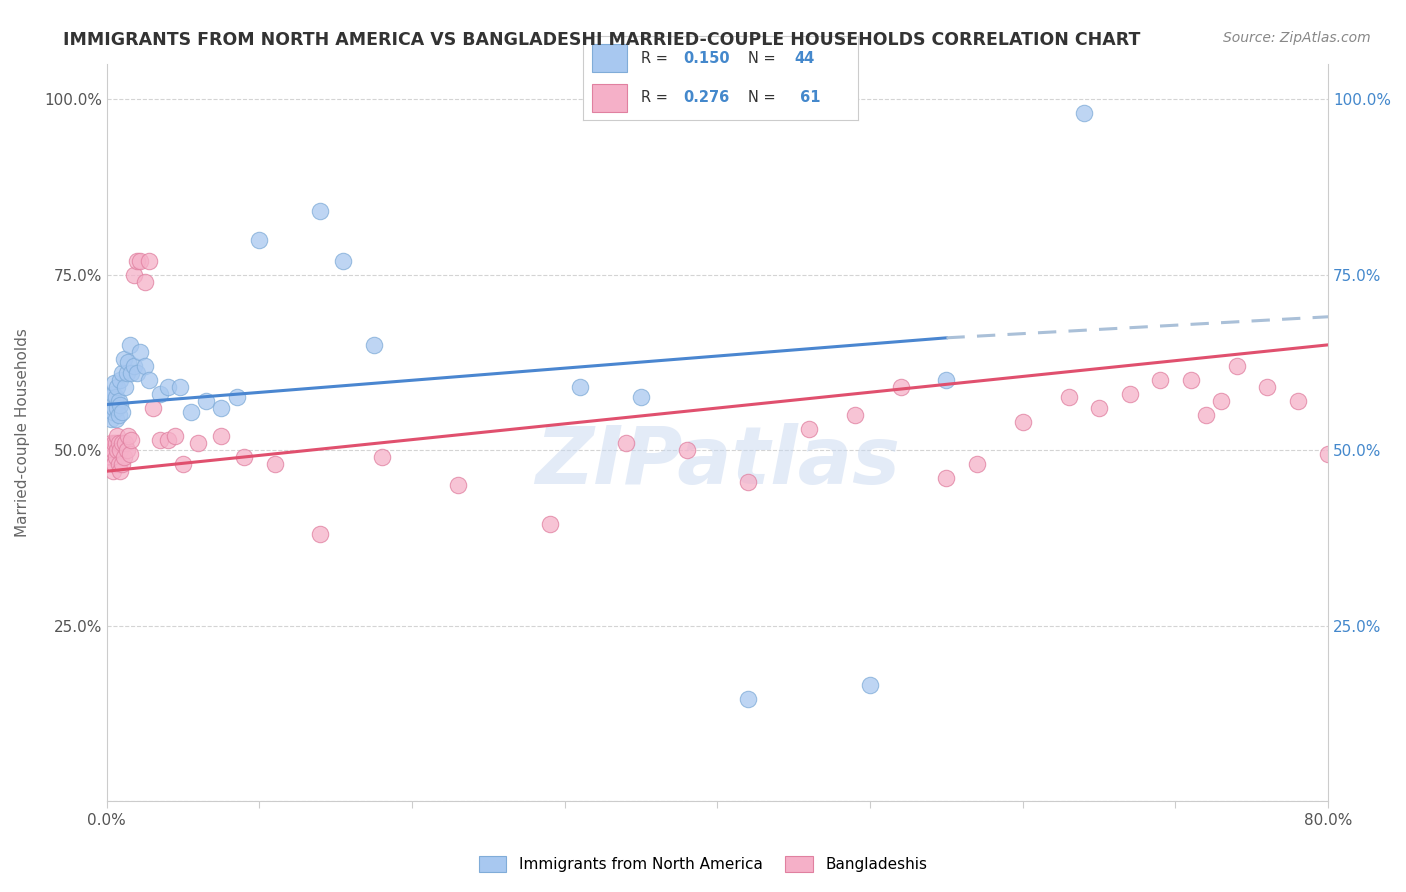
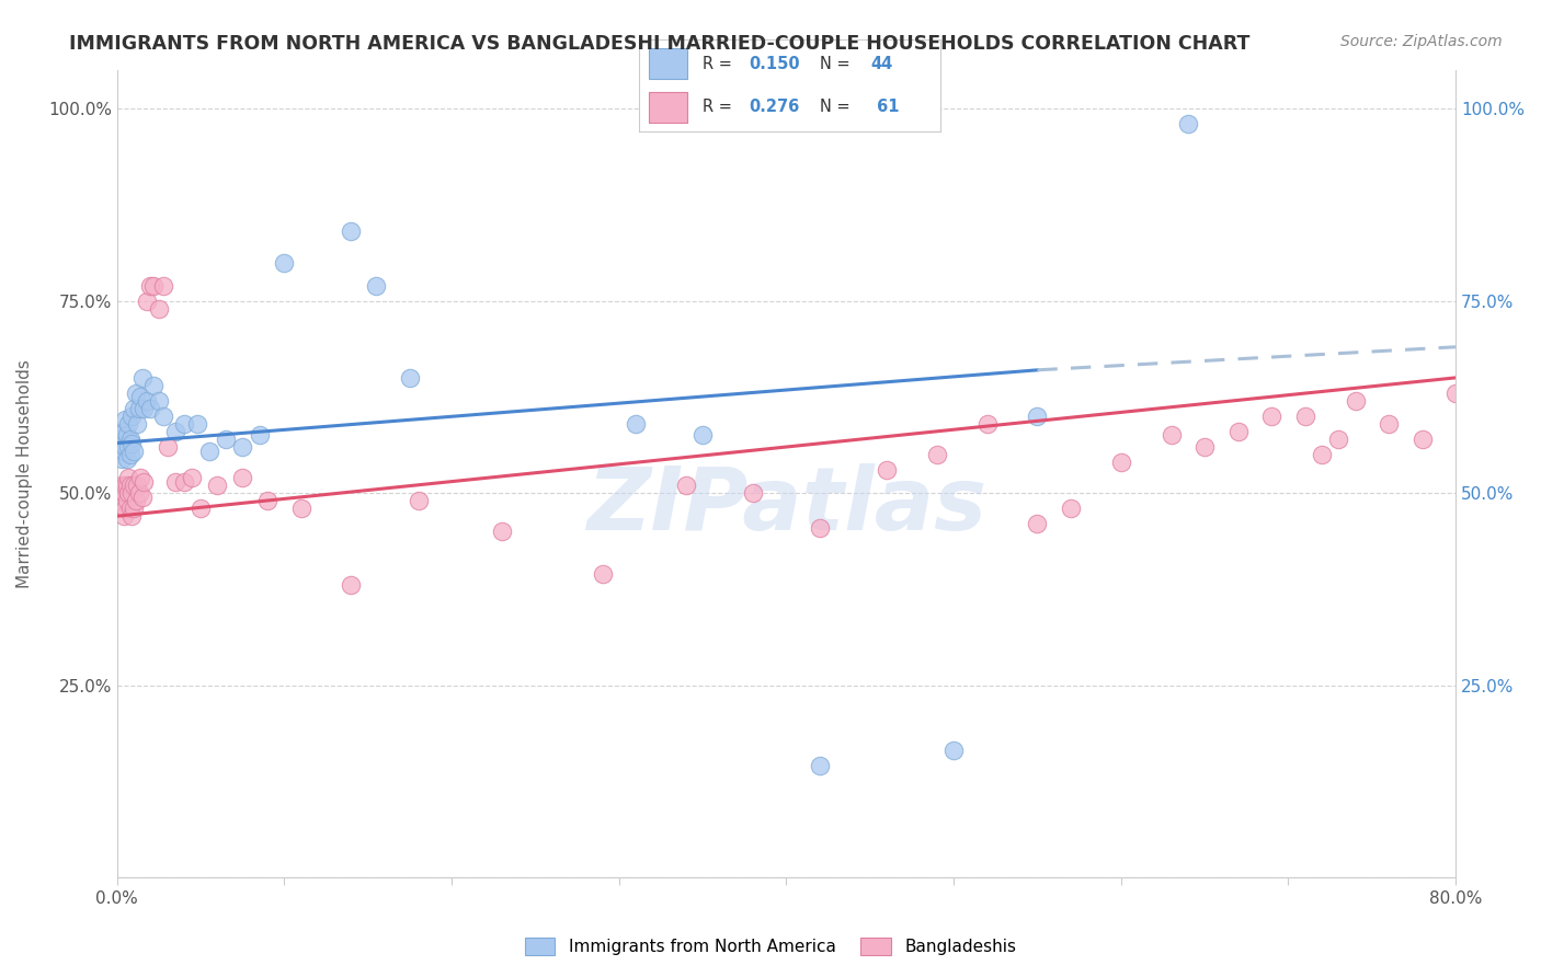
Bangladeshis/80.0%: 49.4% -> 63.0%
